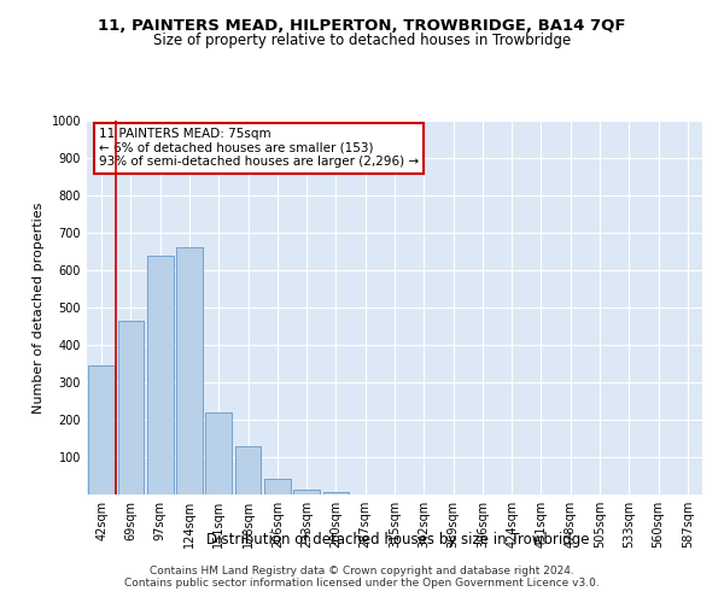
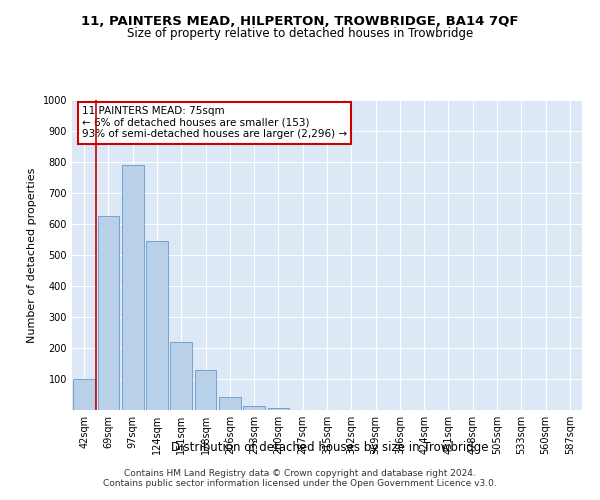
42sqm: 345 -> 100
69sqm: 465 -> 625
97sqm: 640 -> 790
124sqm: 660 -> 545
